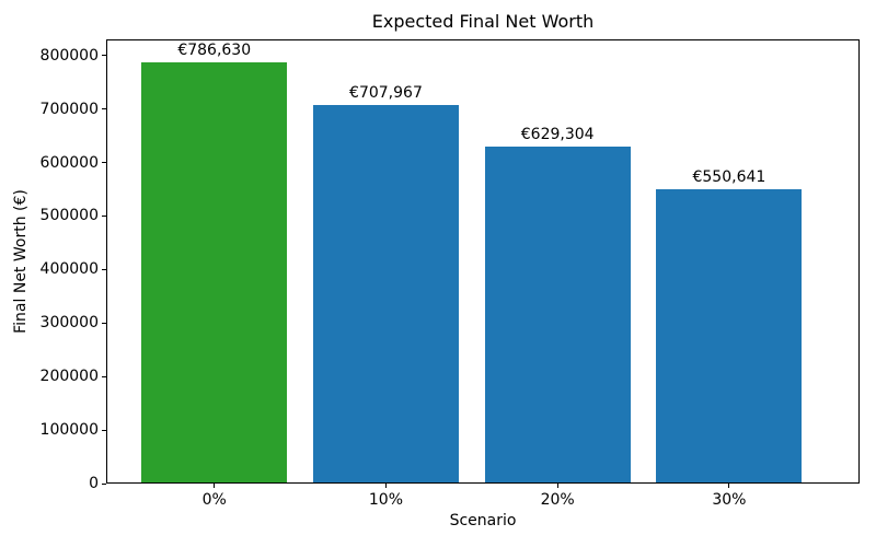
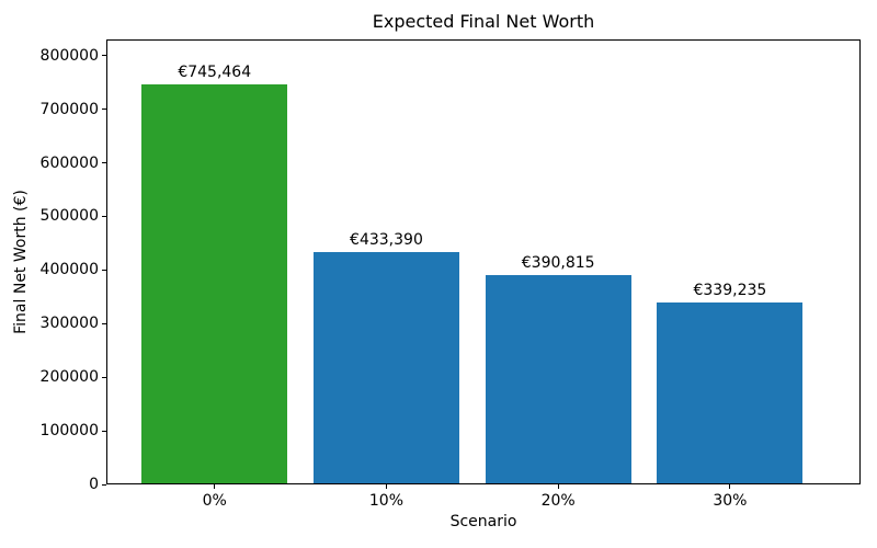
0%: €786,630 -> €745,464
10%: €707,967 -> €433,390
20%: €629,304 -> €390,815
30%: €550,641 -> €339,235
